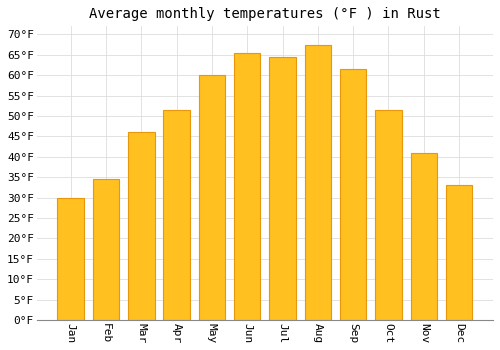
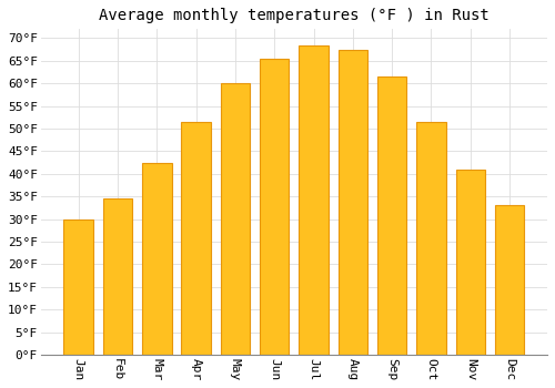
Mar: 46.0°F -> 42.5°F
Jul: 64.5°F -> 68.5°F
